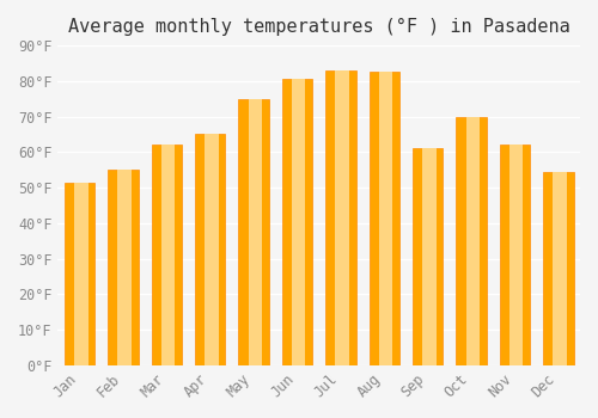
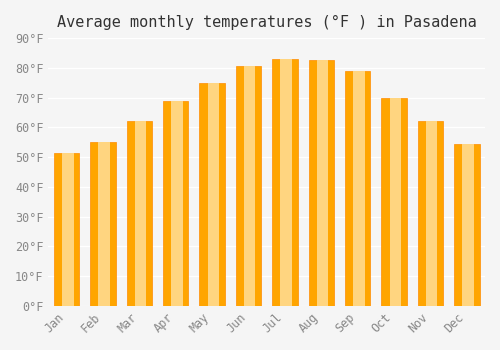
Apr: 65.0°F -> 69.0°F
Sep: 61.0°F -> 79.0°F
